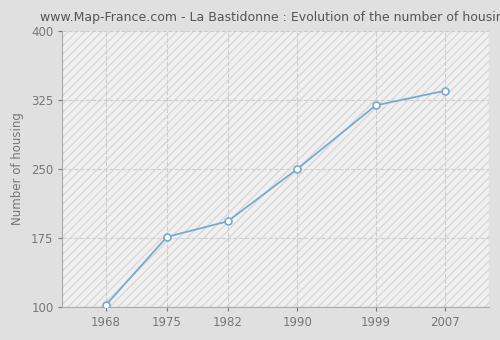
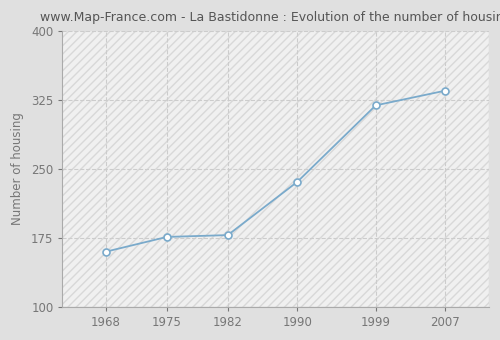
1968: 102 -> 160
1982: 193 -> 178
1990: 250 -> 236
